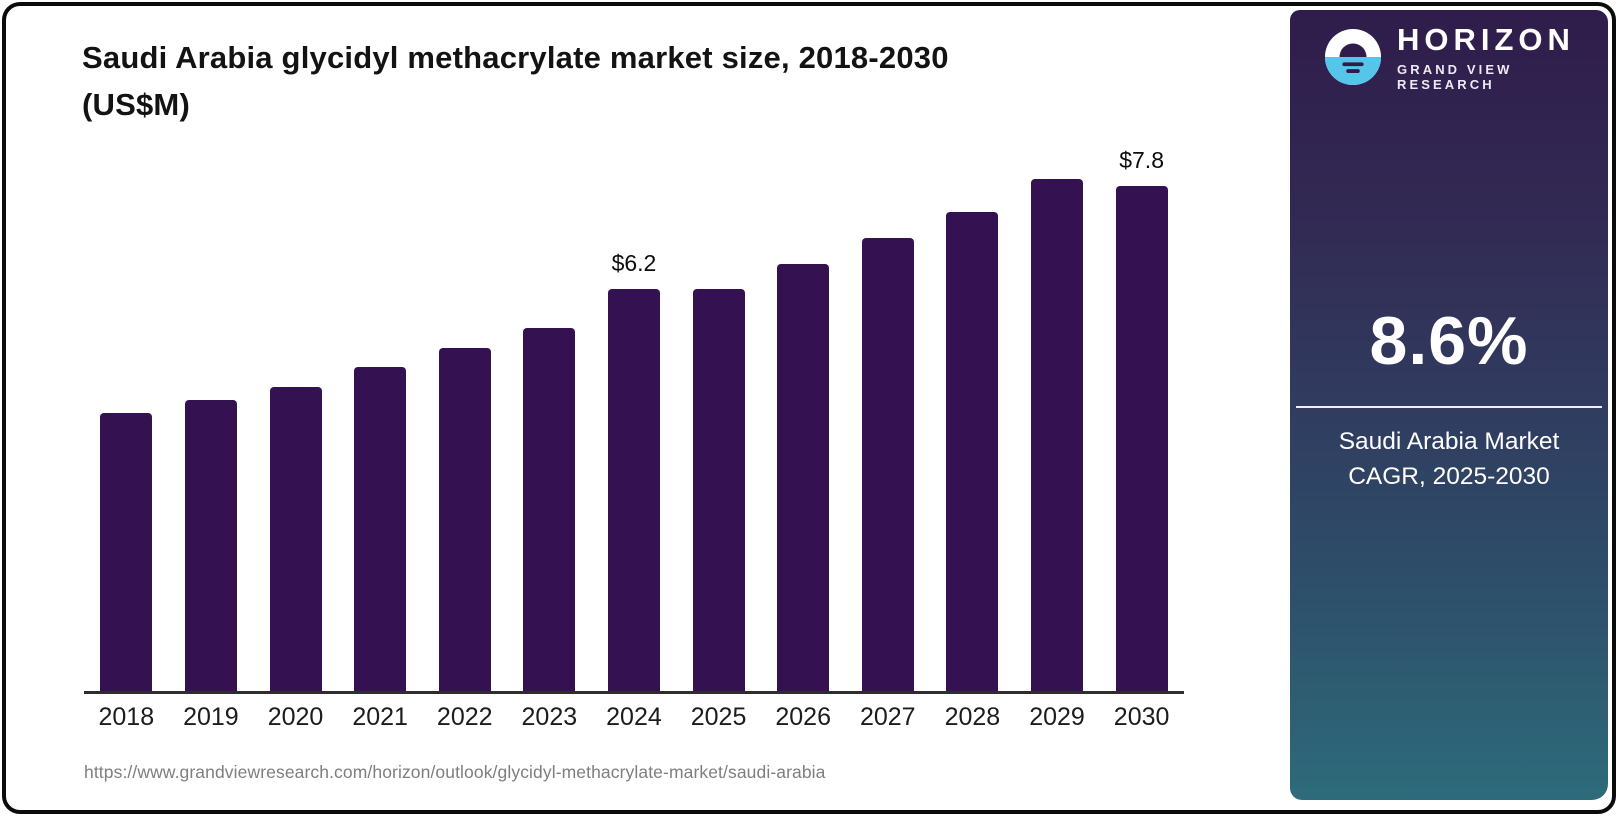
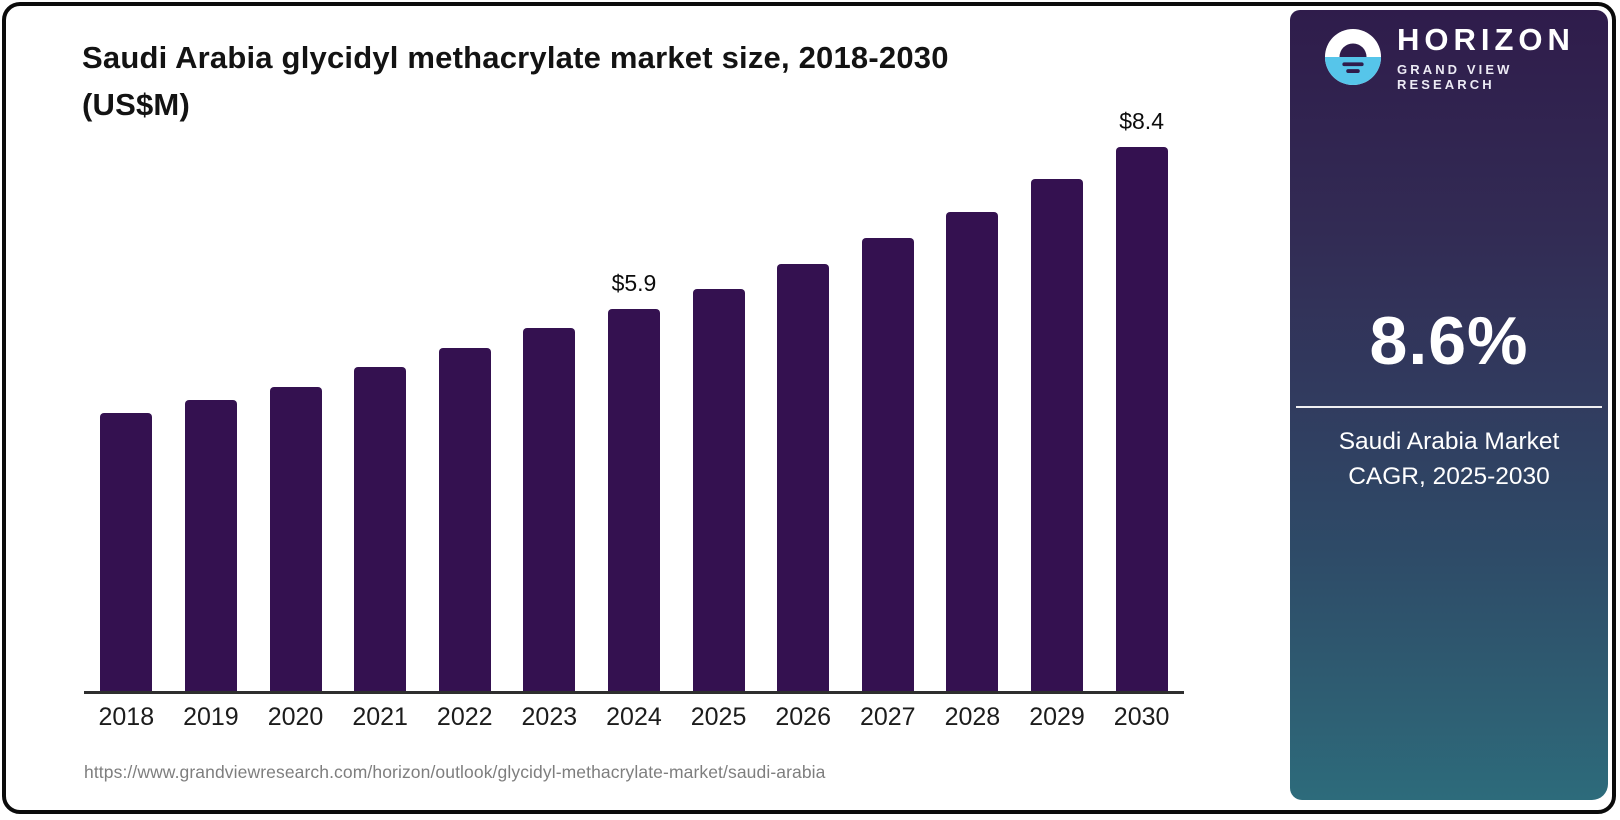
2024: $6.2 -> $5.9
2030: $7.8 -> $8.4
